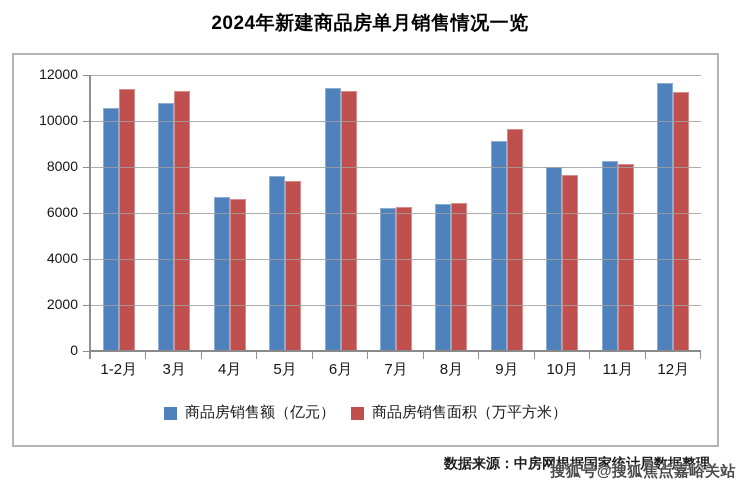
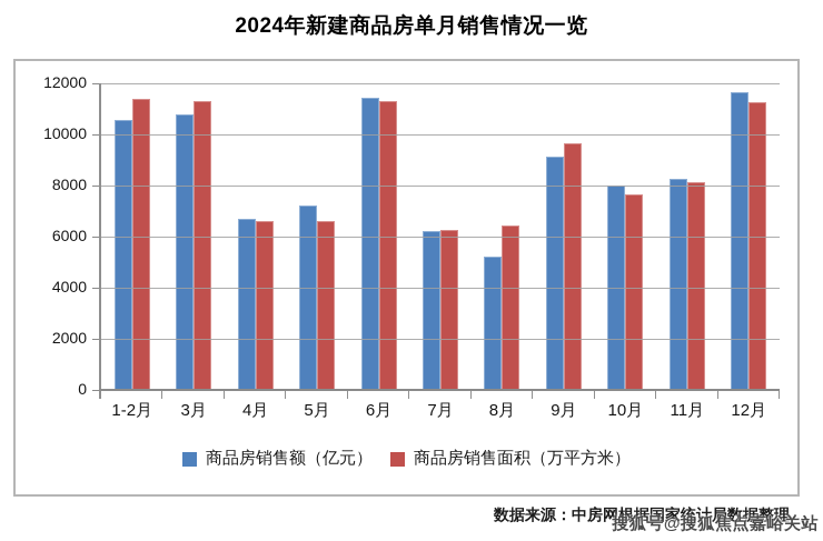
商品房销售额（亿元）/5月: 7600 -> 7200
商品房销售面积（万平方米）/5月: 7400 -> 6600
商品房销售额（亿元）/8月: 6400 -> 5200
